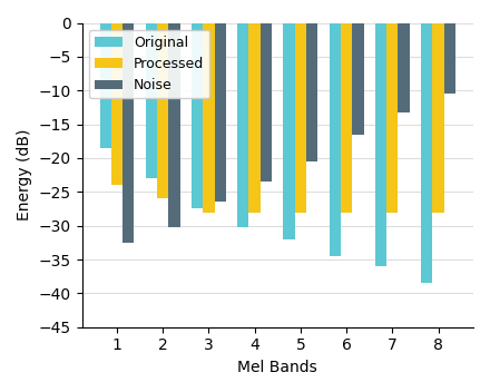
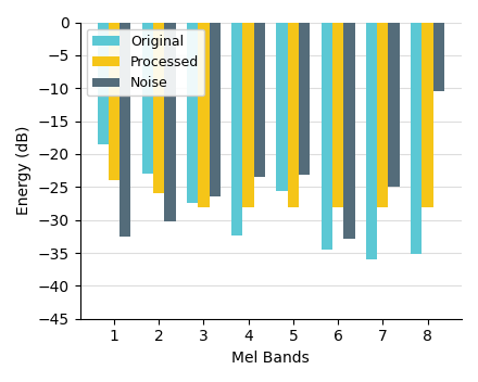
Original/4: -30.2 -> -32.4
Original/5: -32.0 -> -25.6
Noise/5: -20.5 -> -23.2
Noise/6: -16.5 -> -32.8
Noise/7: -13.3 -> -25.0
Original/8: -38.5 -> -35.2
